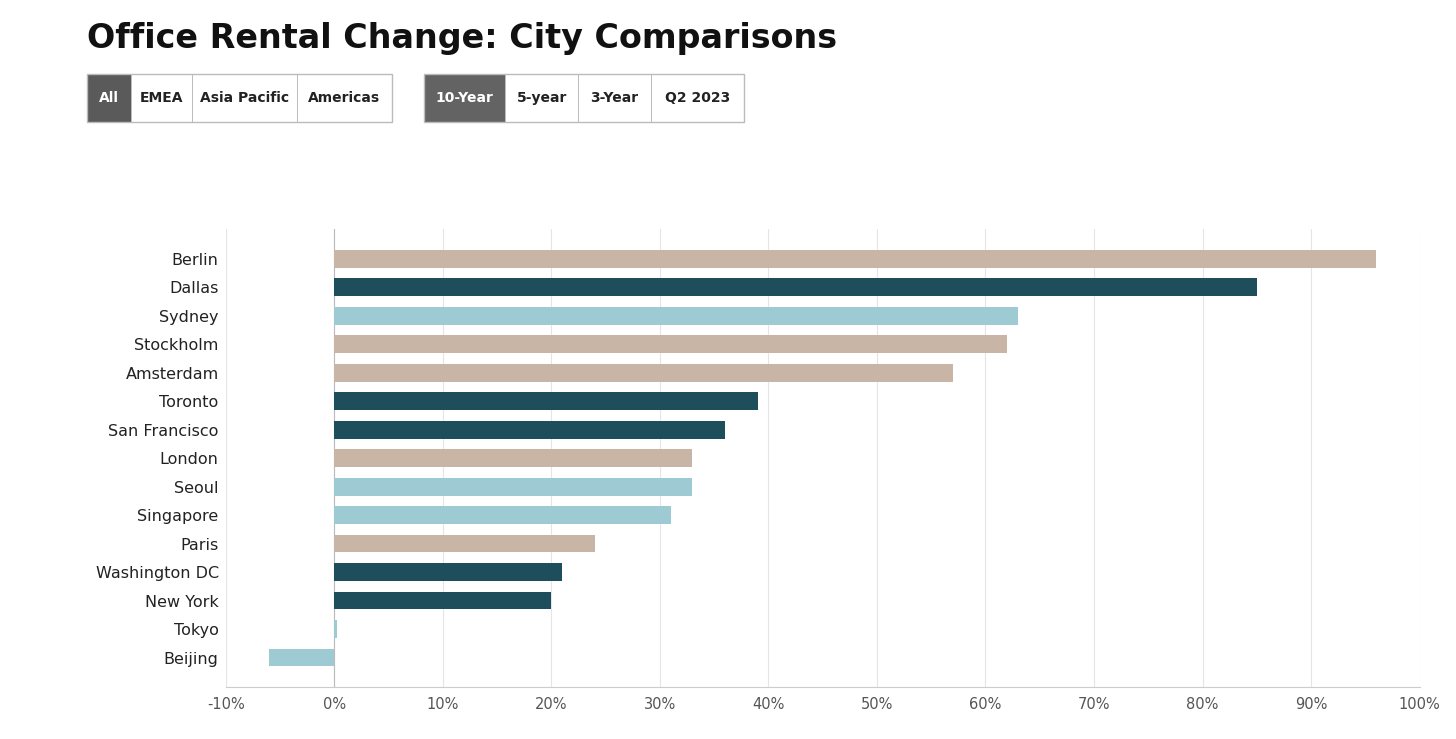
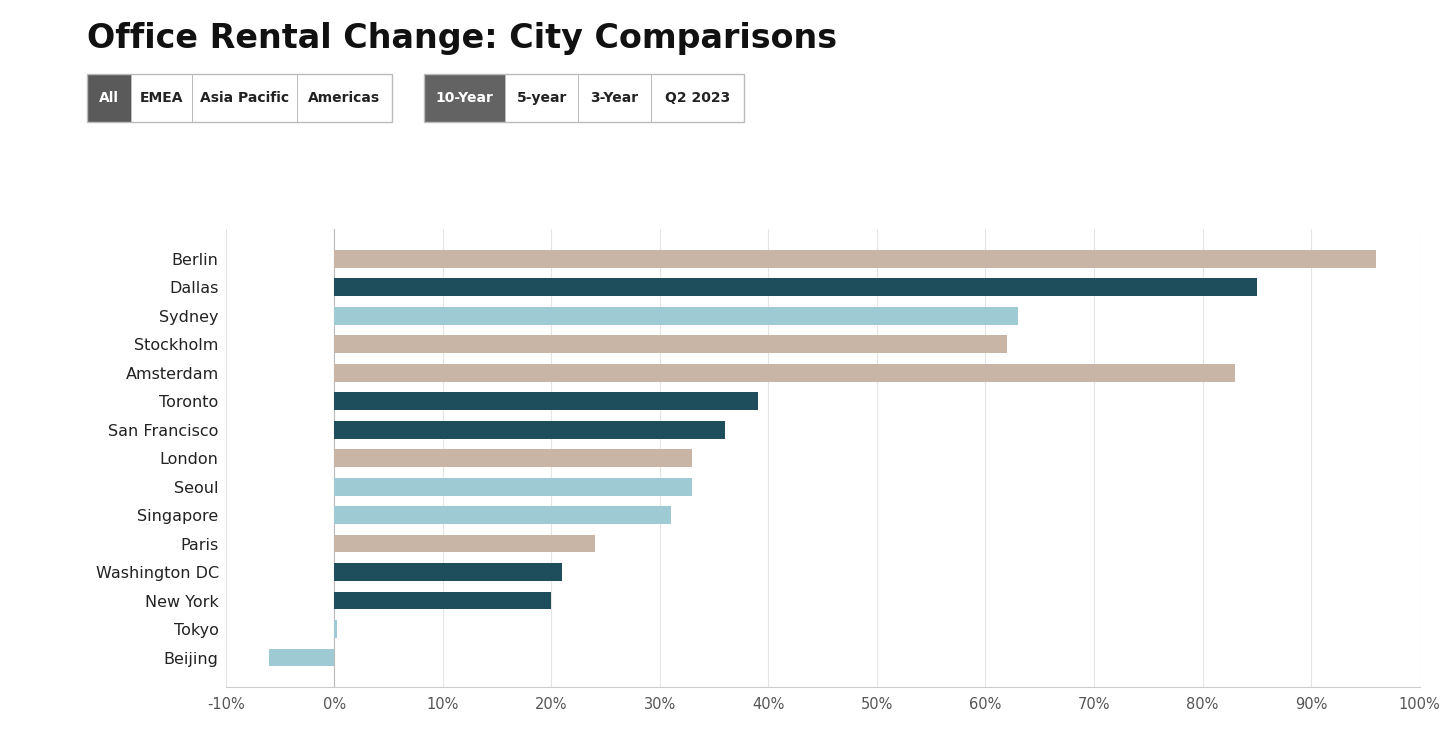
Amsterdam: 57.0% -> 83.0%
